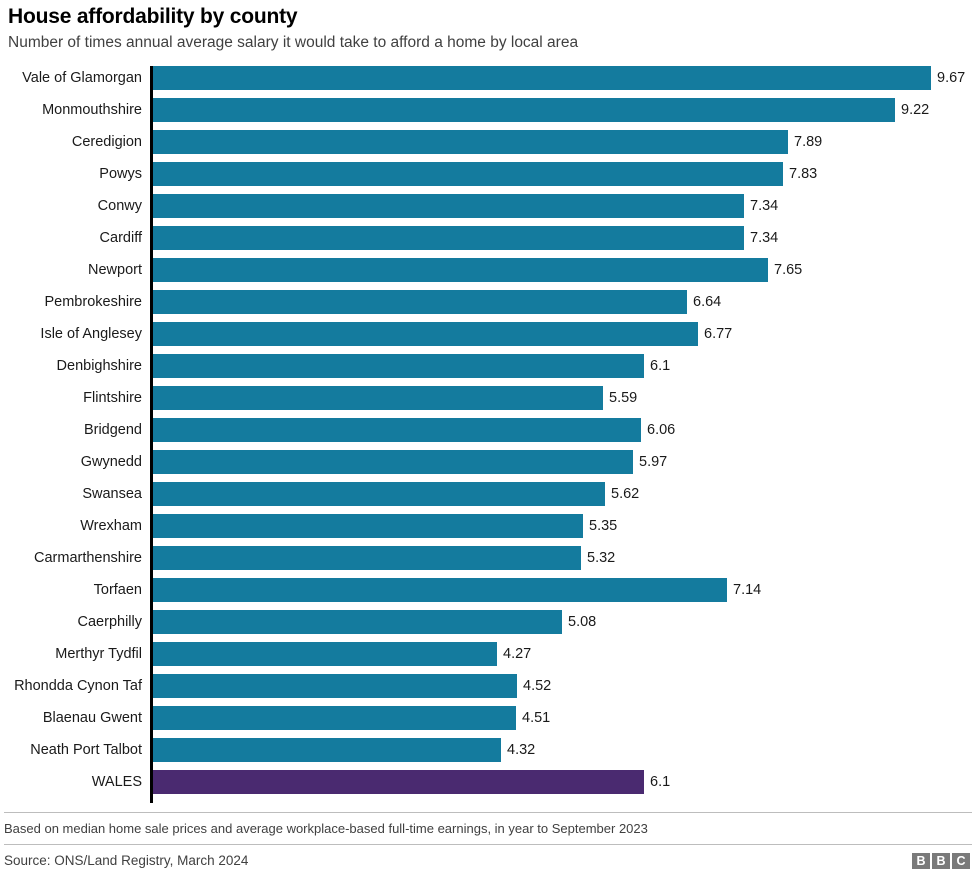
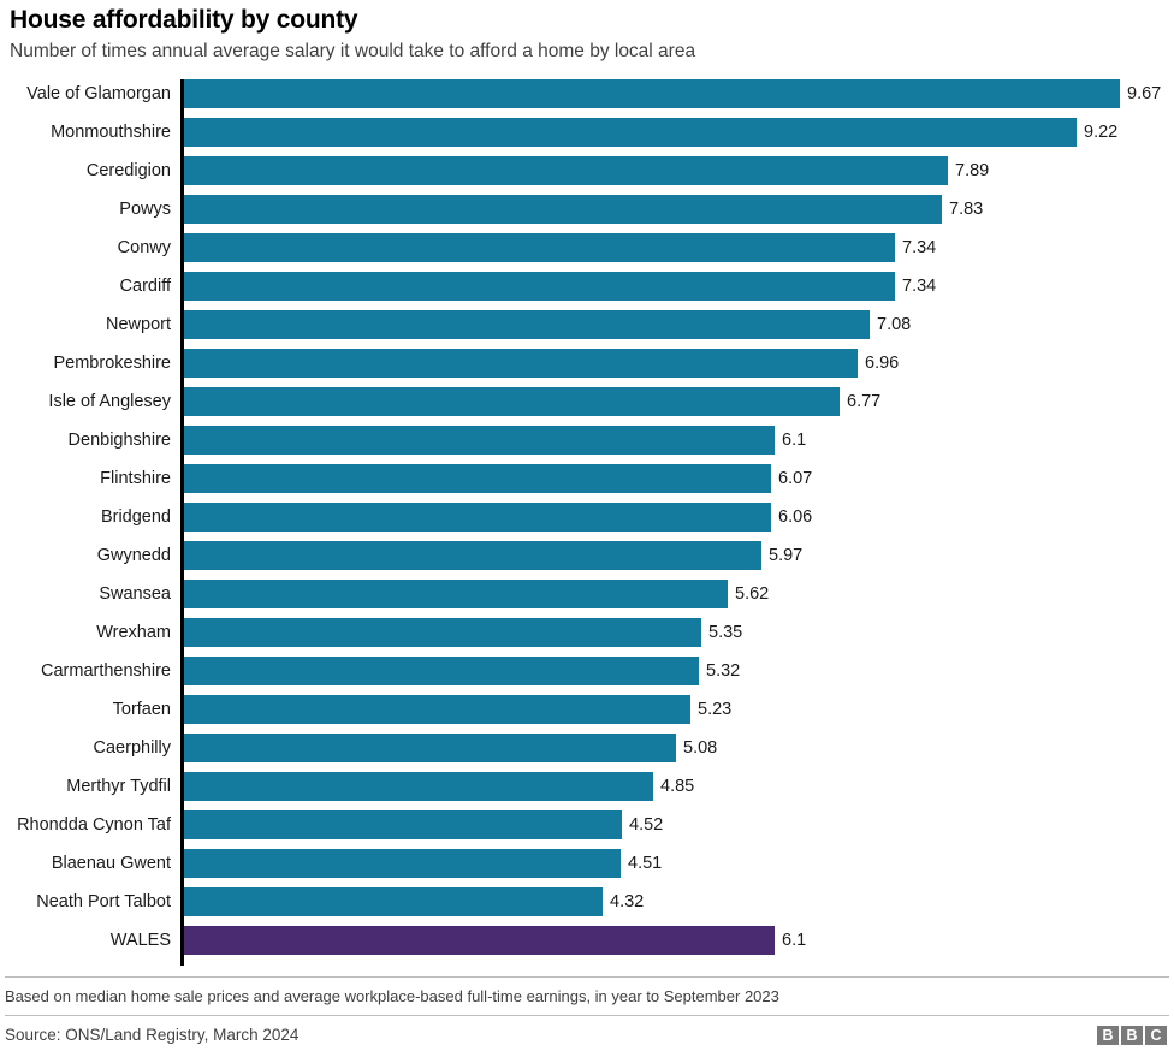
Newport: 7.65 -> 7.08
Pembrokeshire: 6.64 -> 6.96
Flintshire: 5.59 -> 6.07
Torfaen: 7.14 -> 5.23
Merthyr Tydfil: 4.27 -> 4.85
